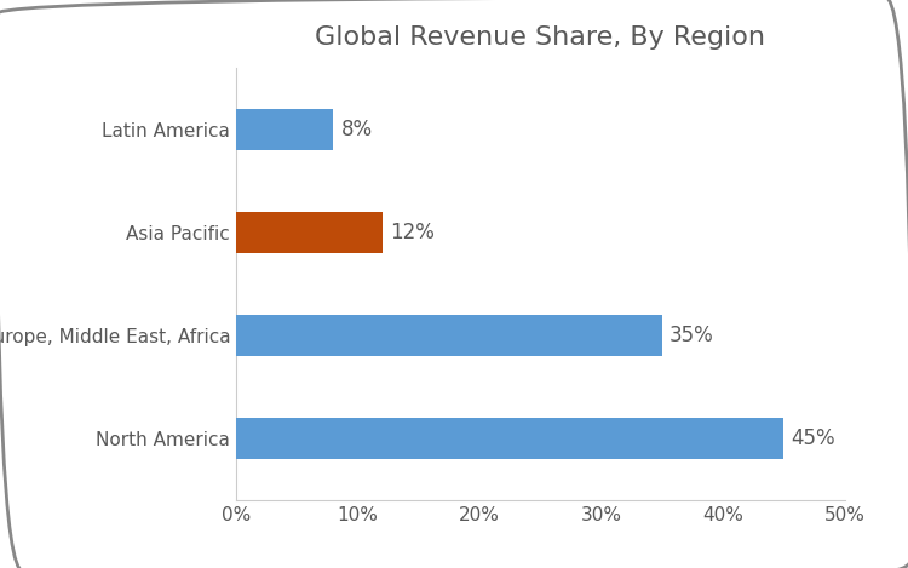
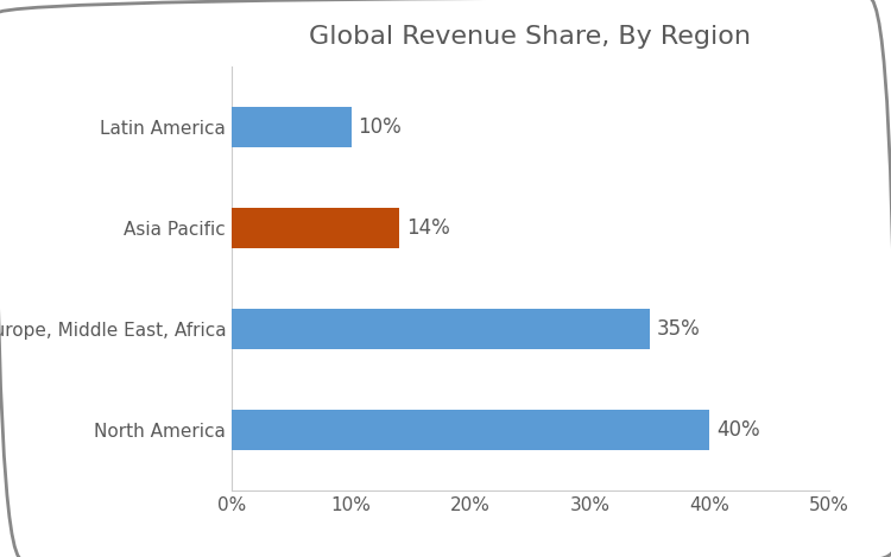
Latin America: 8% -> 10%
Asia Pacific: 12% -> 14%
North America: 45% -> 40%
